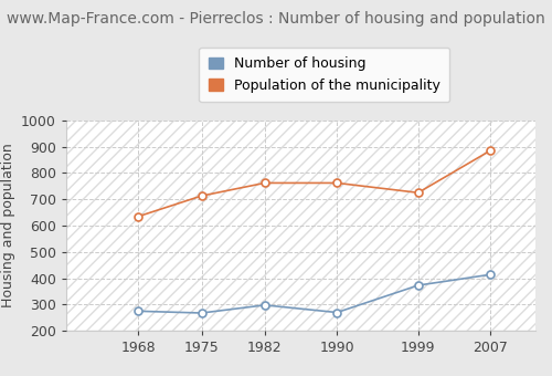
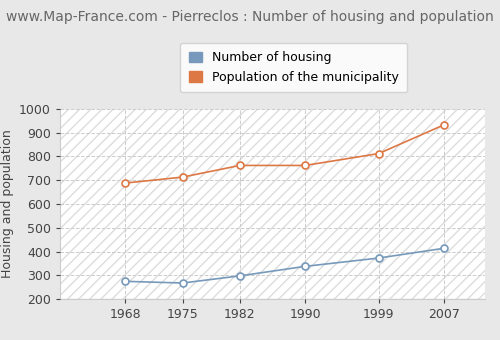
Population of the municipality/1968: 635 -> 688
Number of housing/1990: 270 -> 338
Population of the municipality/1999: 725 -> 812
Population of the municipality/2007: 885 -> 933
